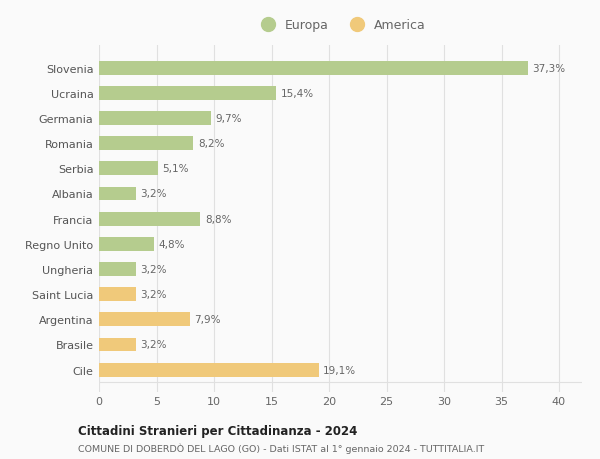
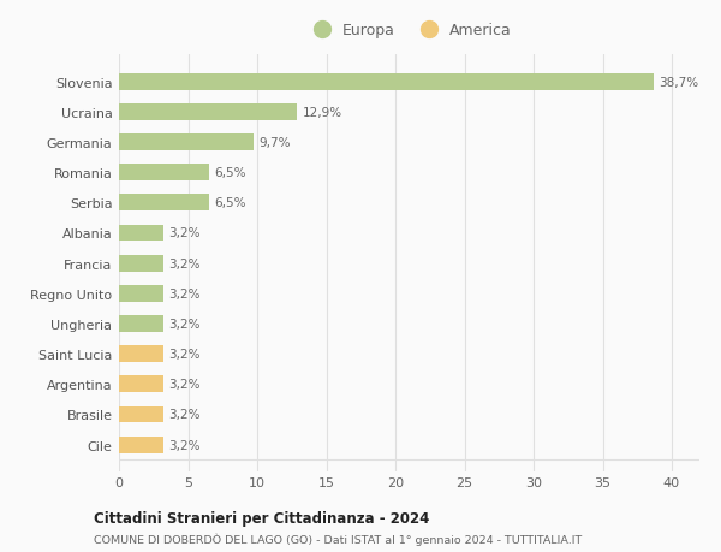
Slovenia: 37,3% -> 38,7%
Ucraina: 15,4% -> 12,9%
Romania: 8,2% -> 6,5%
Serbia: 5,1% -> 6,5%
Francia: 8,8% -> 3,2%
Regno Unito: 4,8% -> 3,2%
Argentina: 7,9% -> 3,2%
Cile: 19,1% -> 3,2%
